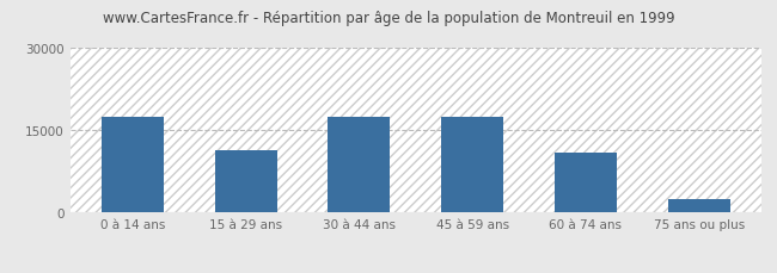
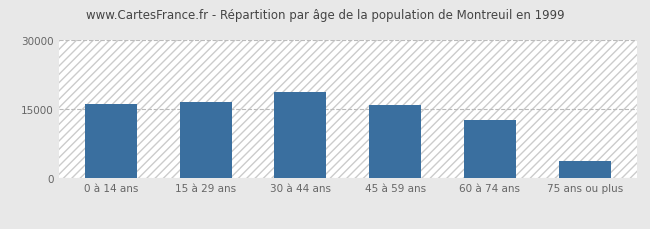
0 à 14 ans: 17500 -> 16200
15 à 29 ans: 11500 -> 16700
30 à 44 ans: 17500 -> 18700
45 à 59 ans: 17500 -> 15900
60 à 74 ans: 11000 -> 12800
75 ans ou plus: 2500 -> 3800
